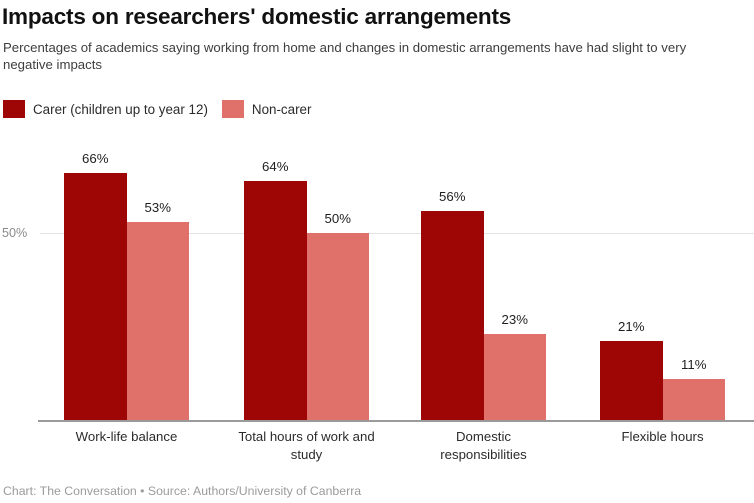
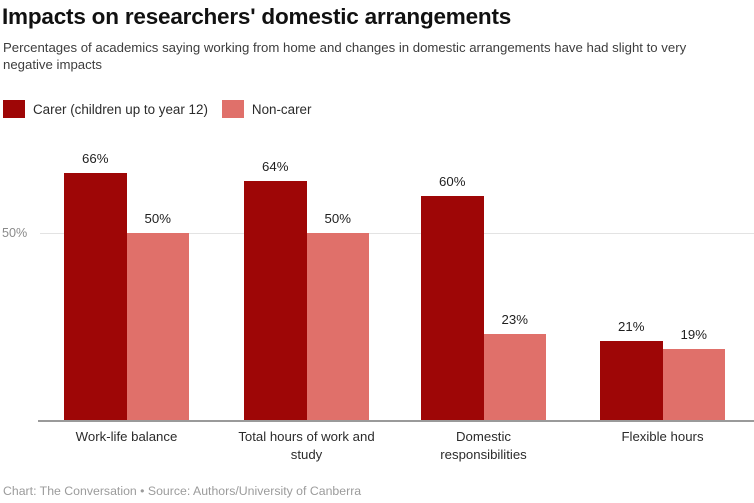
Non-carer/Work-life balance: 53% -> 50%
Carer (children up to year 12)/Domestic responsibilities: 56% -> 60%
Non-carer/Flexible hours: 11% -> 19%
